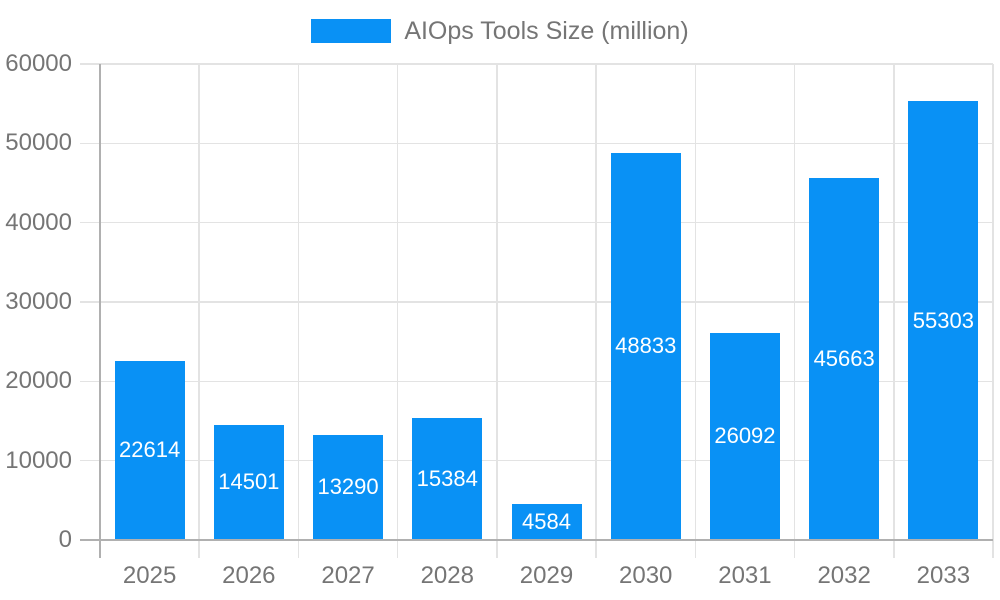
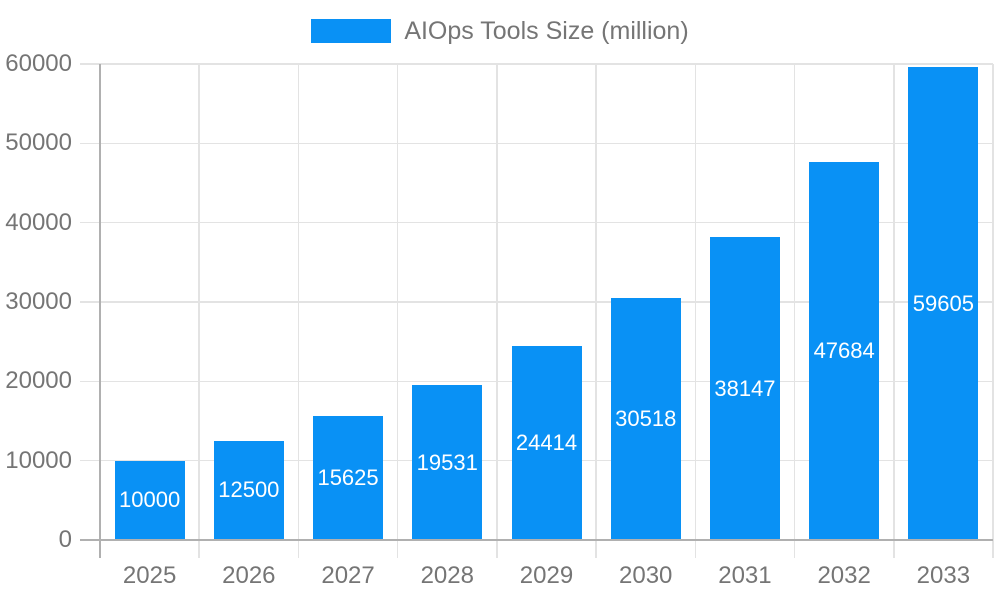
2025: 22614 -> 10000
2026: 14501 -> 12500
2027: 13290 -> 15625
2028: 15384 -> 19531
2029: 4584 -> 24414
2030: 48833 -> 30518
2031: 26092 -> 38147
2032: 45663 -> 47684
2033: 55303 -> 59605
